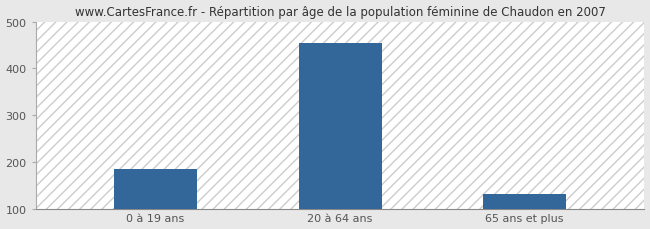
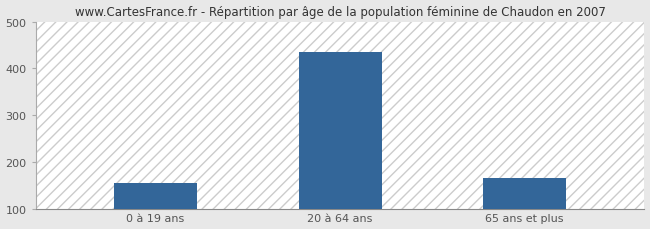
0 à 19 ans: 185 -> 155
20 à 64 ans: 455 -> 435
65 ans et plus: 132 -> 165
